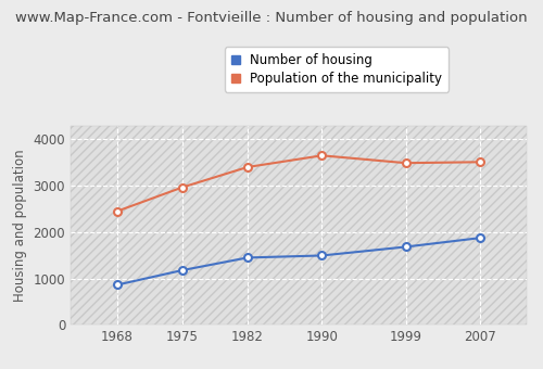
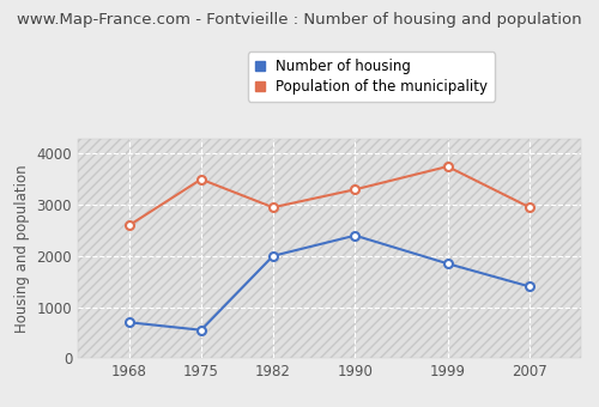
Number of housing/1968: 860 -> 700
Population of the municipality/1968: 2450 -> 2600
Number of housing/1975: 1180 -> 550
Population of the municipality/1975: 2960 -> 3500
Number of housing/1982: 1450 -> 2000
Population of the municipality/1982: 3400 -> 2950
Number of housing/1990: 1490 -> 2400
Population of the municipality/1990: 3650 -> 3300
Number of housing/1999: 1680 -> 1850
Population of the municipality/1999: 3490 -> 3750
Number of housing/2007: 1870 -> 1400
Population of the municipality/2007: 3510 -> 2950
